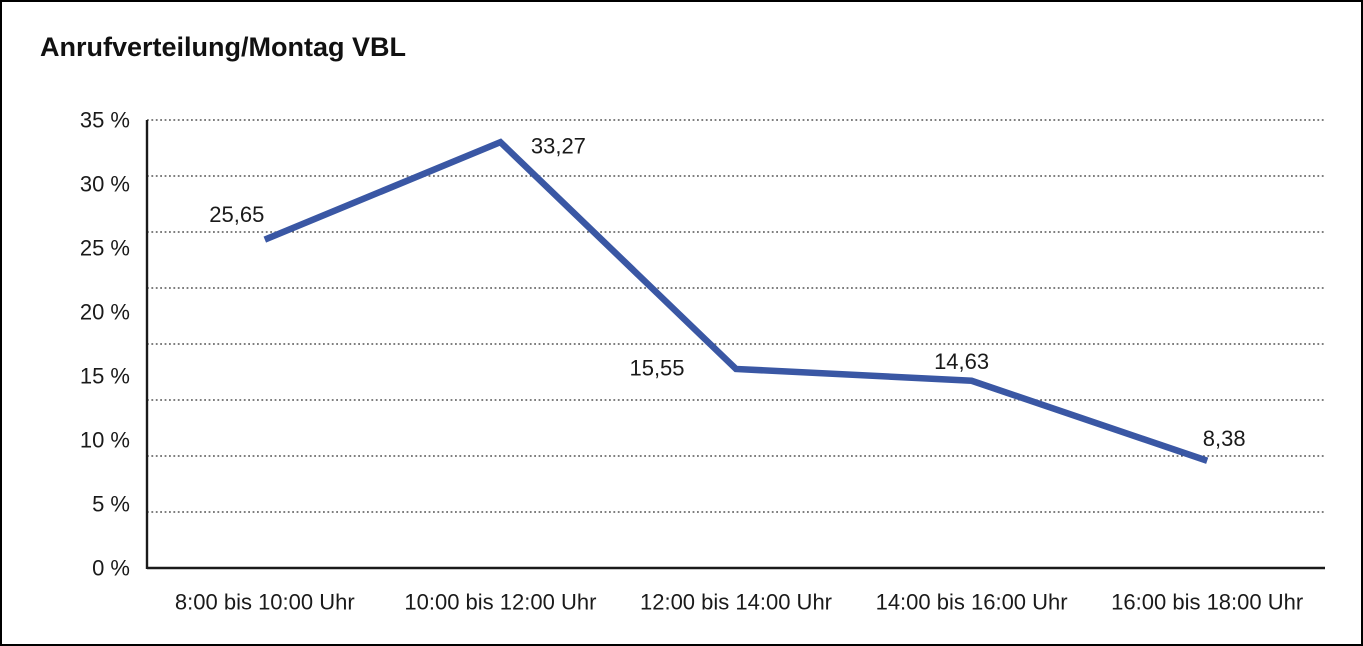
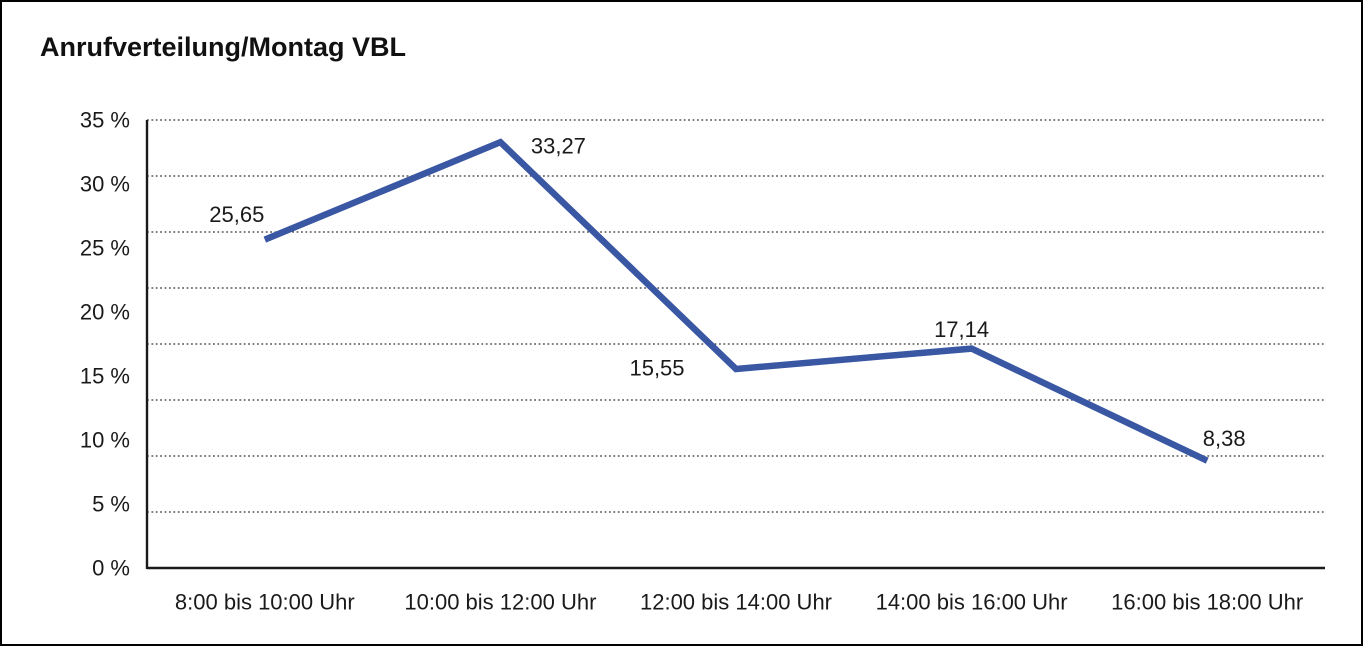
14:00 bis 16:00 Uhr: 14,63 -> 17,14
